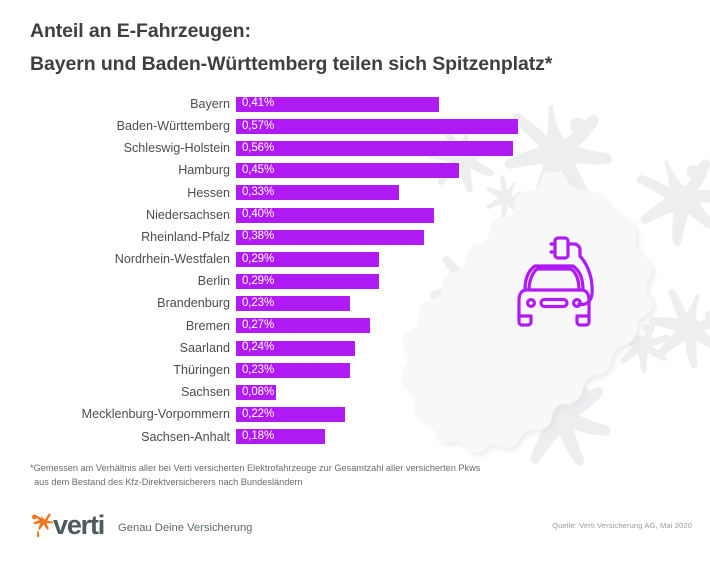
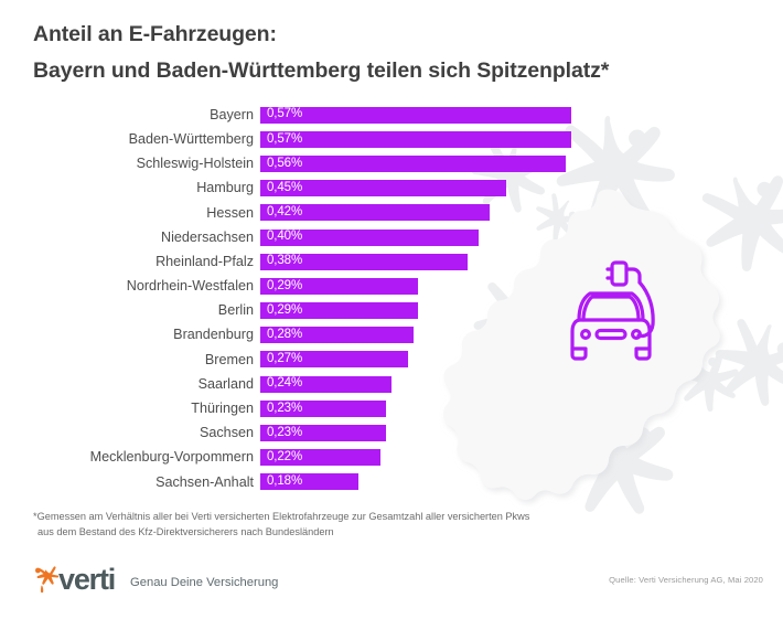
Bayern: 0,41% -> 0,57%
Hessen: 0,33% -> 0,42%
Brandenburg: 0,23% -> 0,28%
Sachsen: 0,08% -> 0,23%
